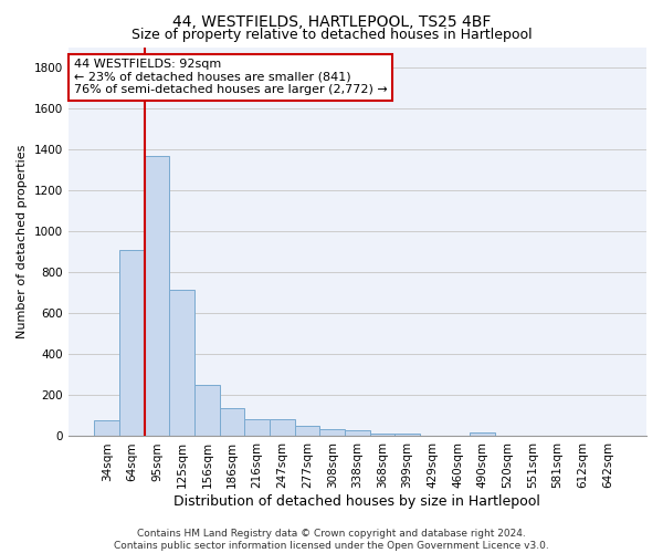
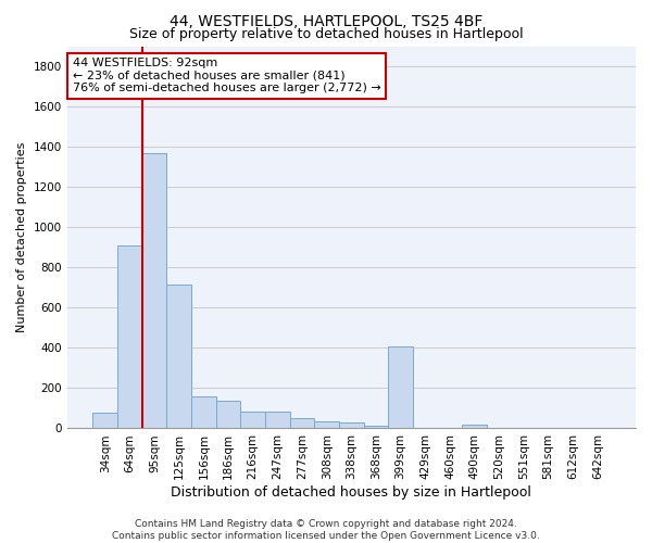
156sqm: 250 -> 160
399sqm: 20 -> 410
